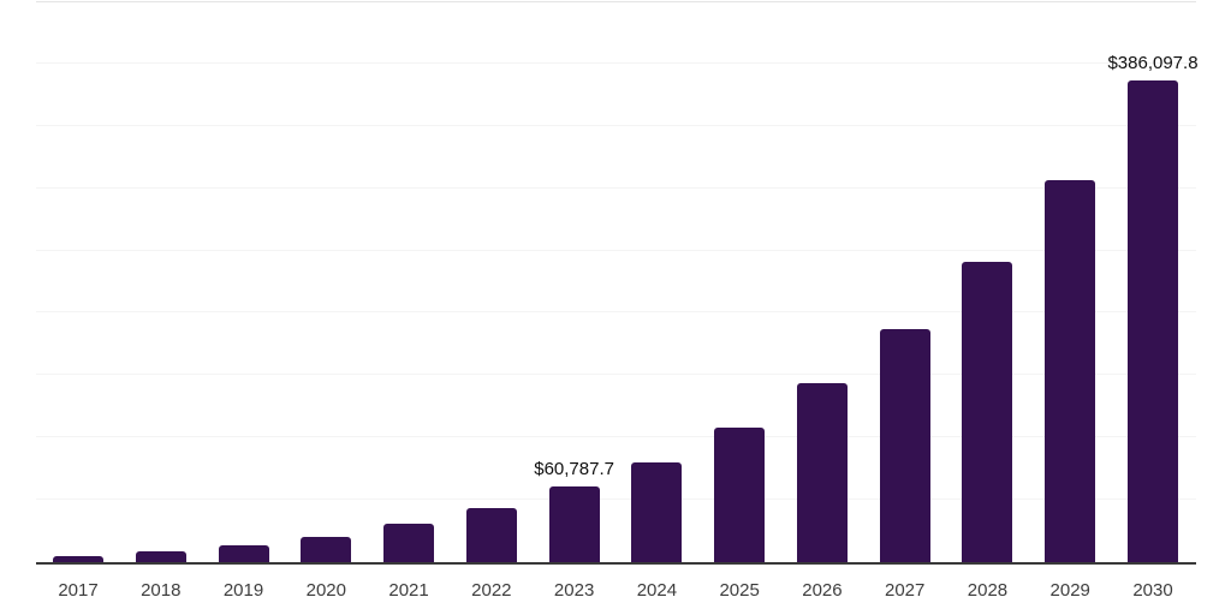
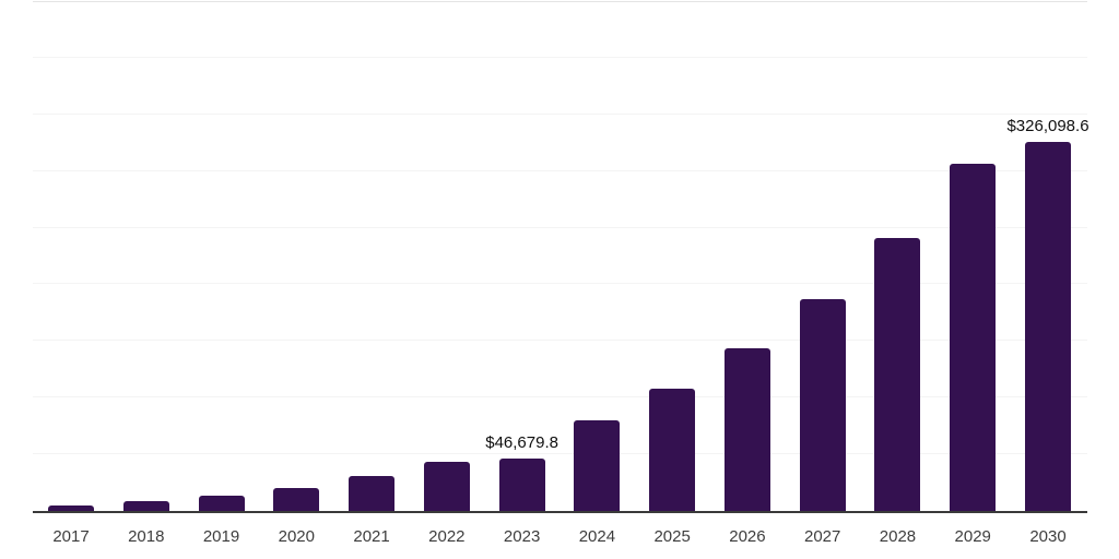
2023: $60,787.7 -> $46,679.8
2030: $386,097.8 -> $326,098.6
